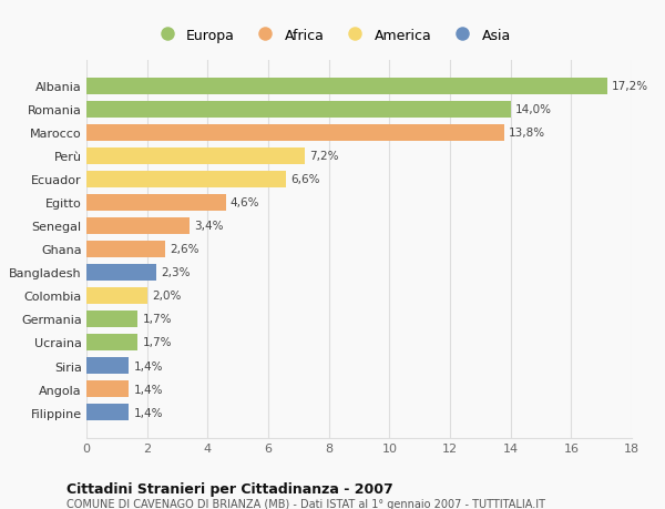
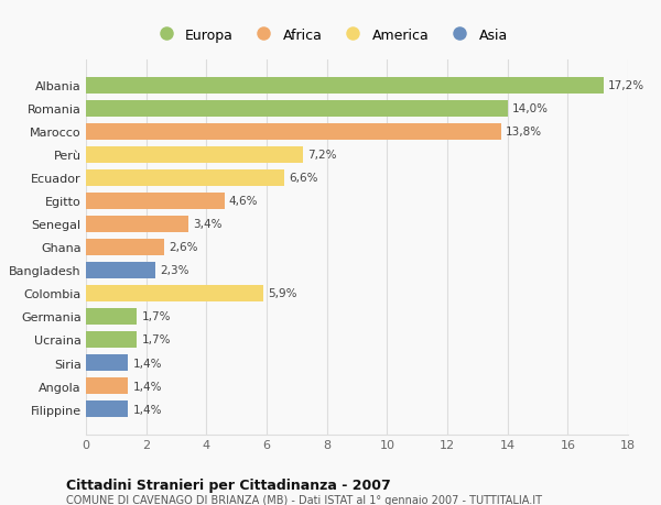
Colombia: 2,0% -> 5,9%
